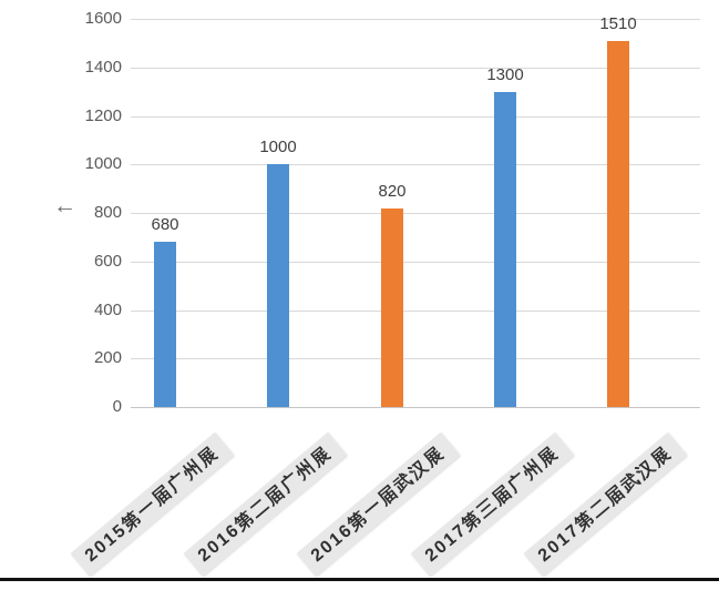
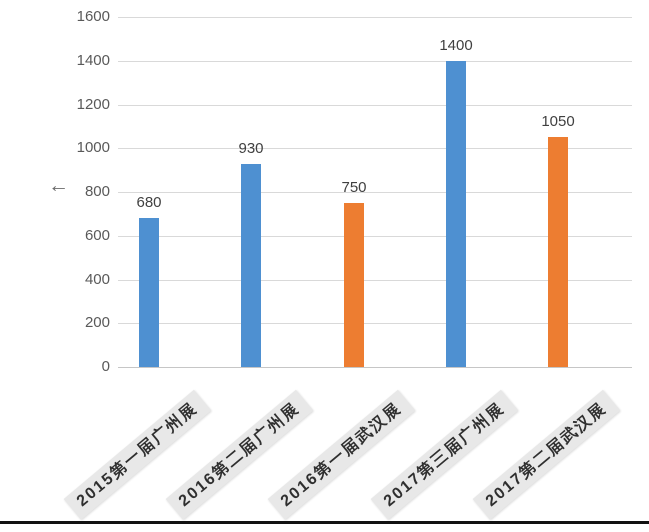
2016第二届广州展: 1000 -> 930
2016第一届武汉展: 820 -> 750
2017第三届广州展: 1300 -> 1400
2017第二届武汉展: 1510 -> 1050
